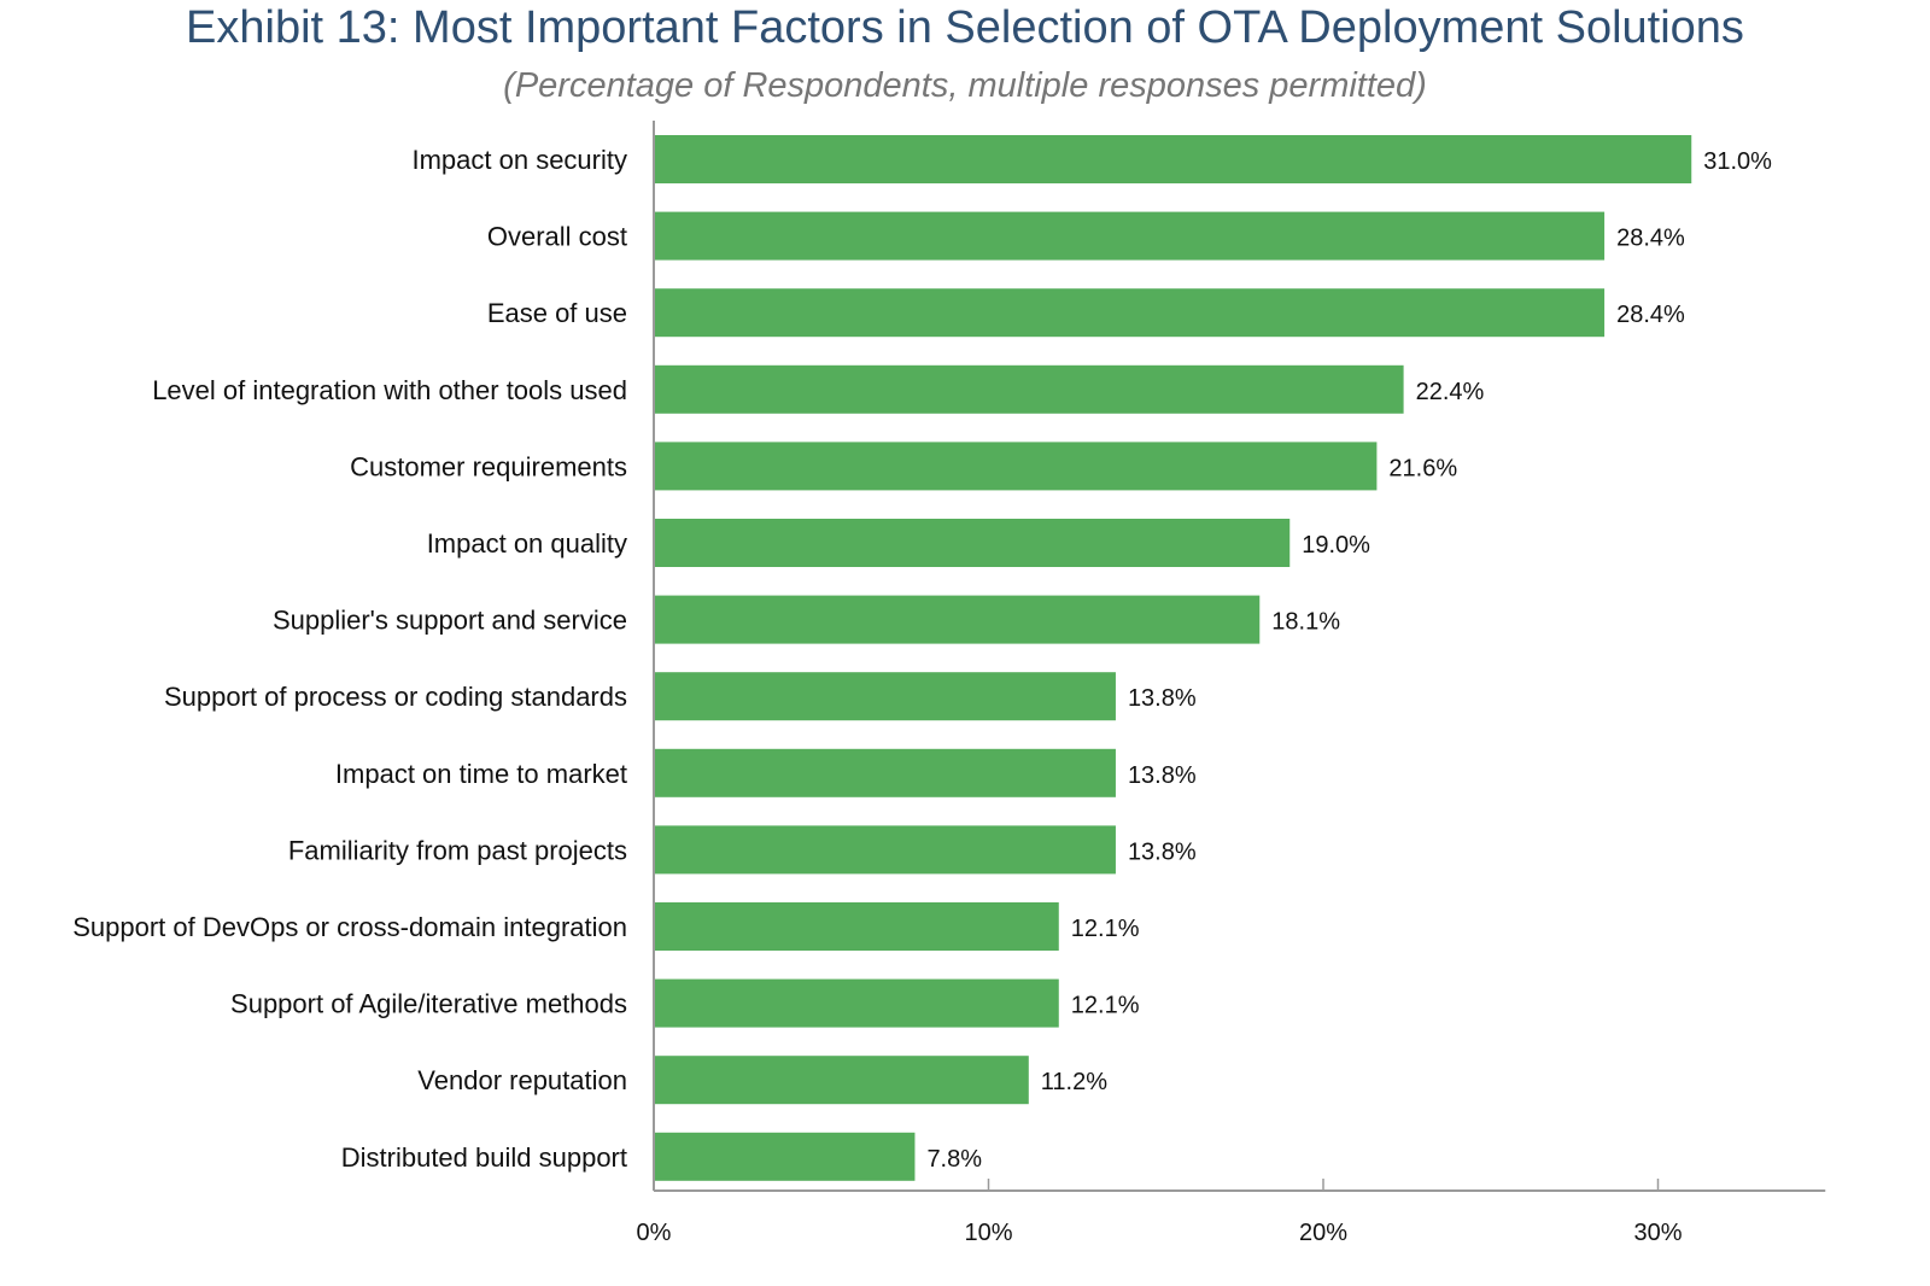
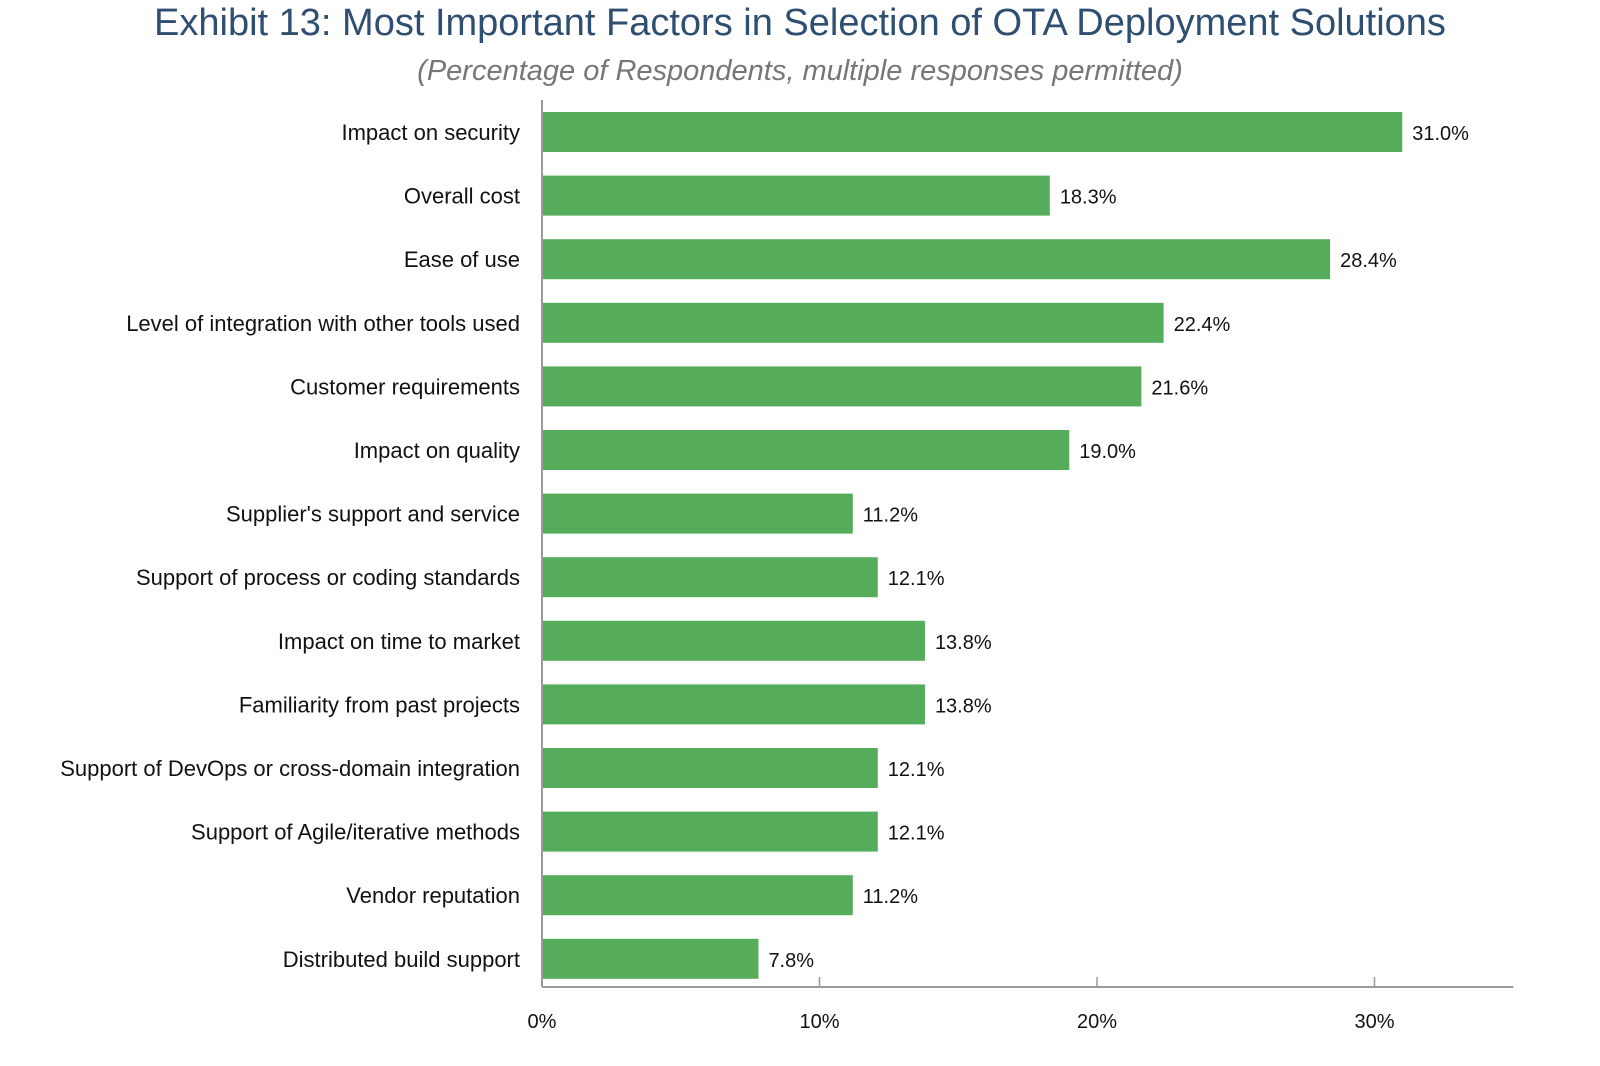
Overall cost: 28.4% -> 18.3%
Supplier's support and service: 18.1% -> 11.2%
Support of process or coding standards: 13.8% -> 12.1%
